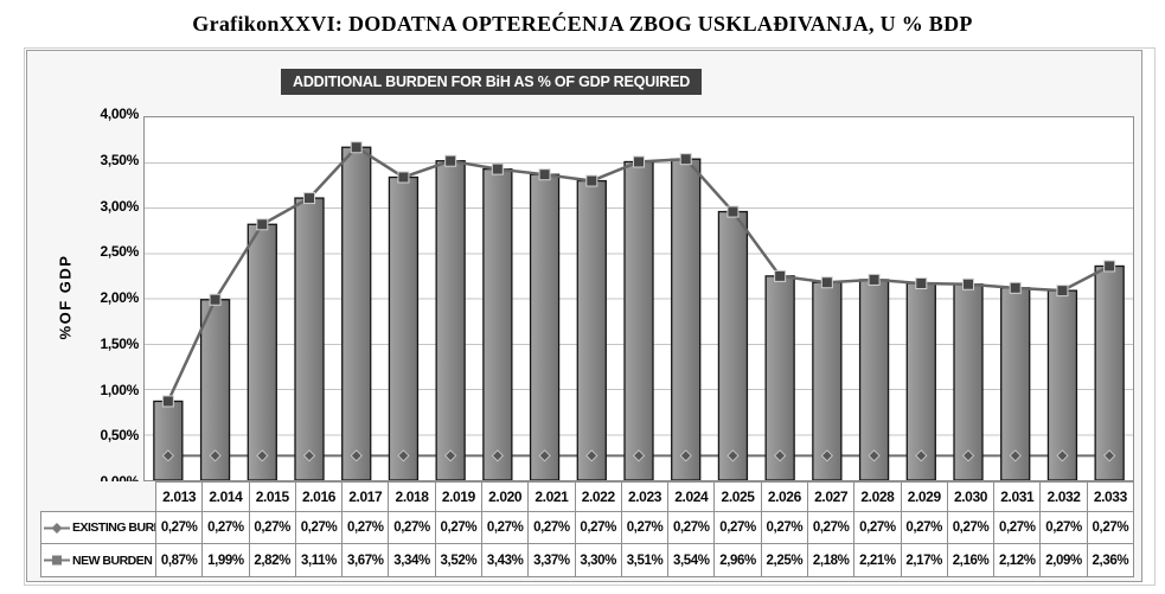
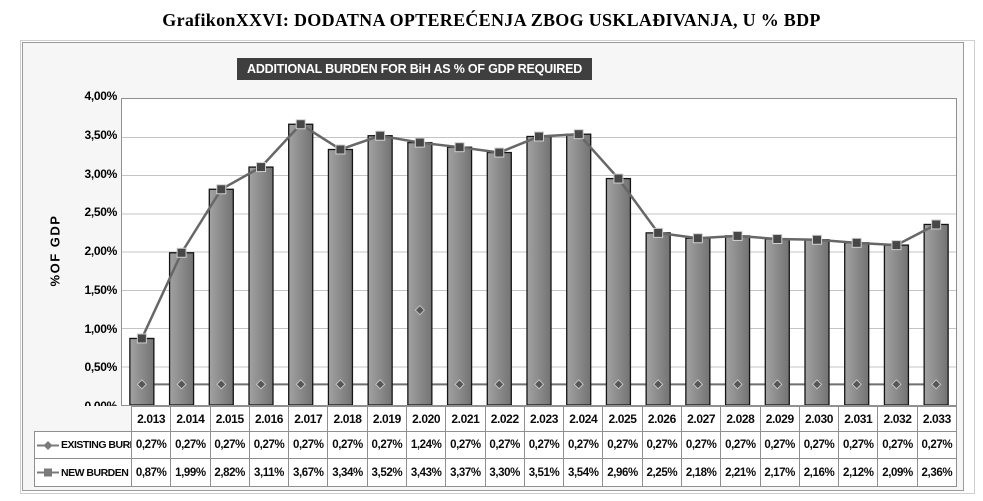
EXISTING BURDEN/2.020: 0,27% -> 1,24%
